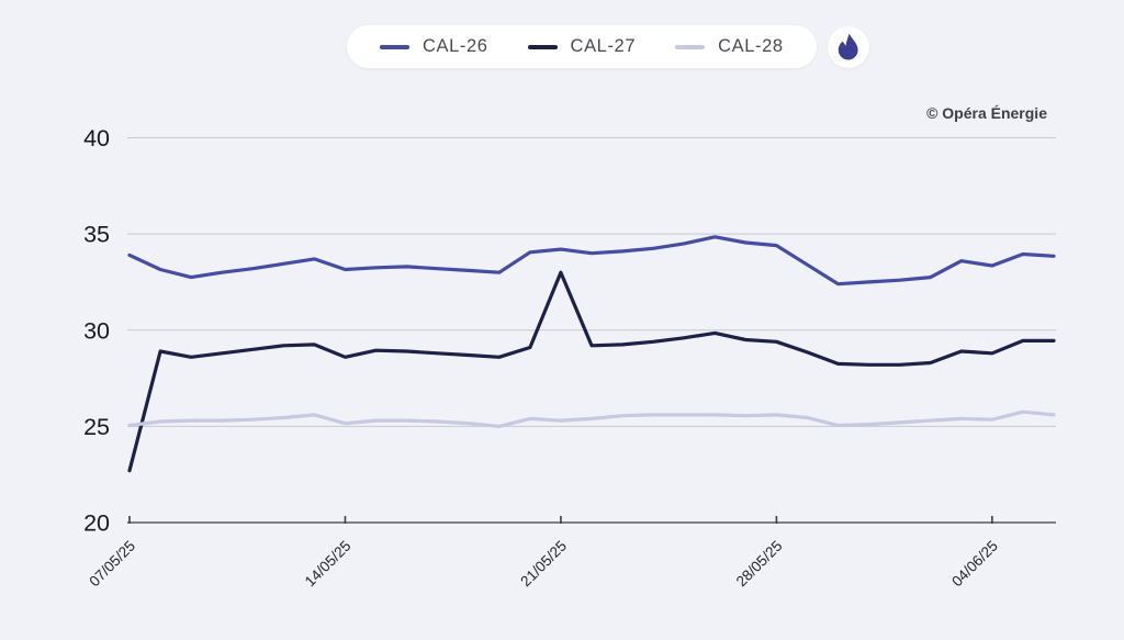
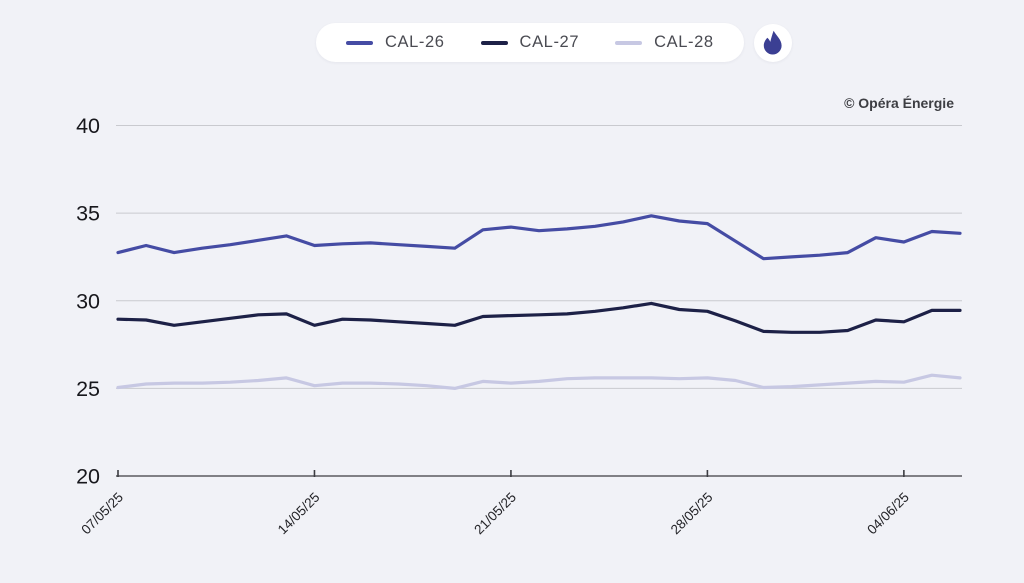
CAL-26/07/05/25: 33.9 -> 32.8
CAL-27/07/05/25: 22.7 -> 28.9
CAL-27/21/05/25: 33.0 -> 29.1
